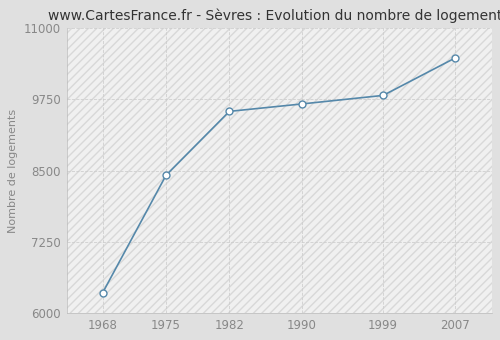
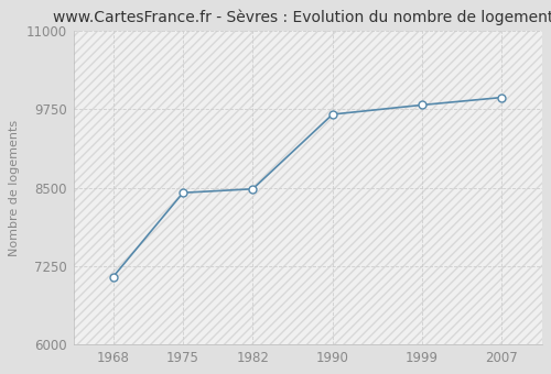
1968: 6360 -> 7080
1982: 9540 -> 8480
2007: 10480 -> 9940
